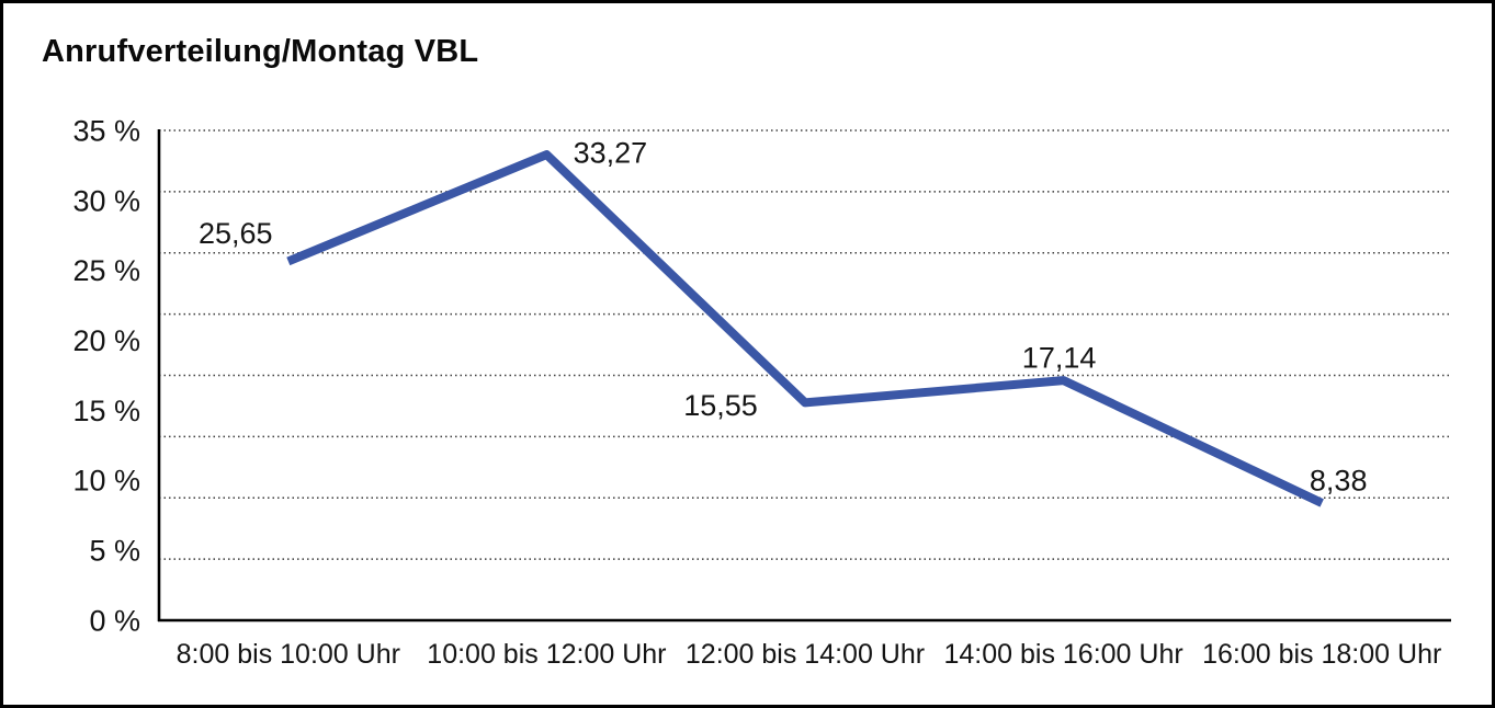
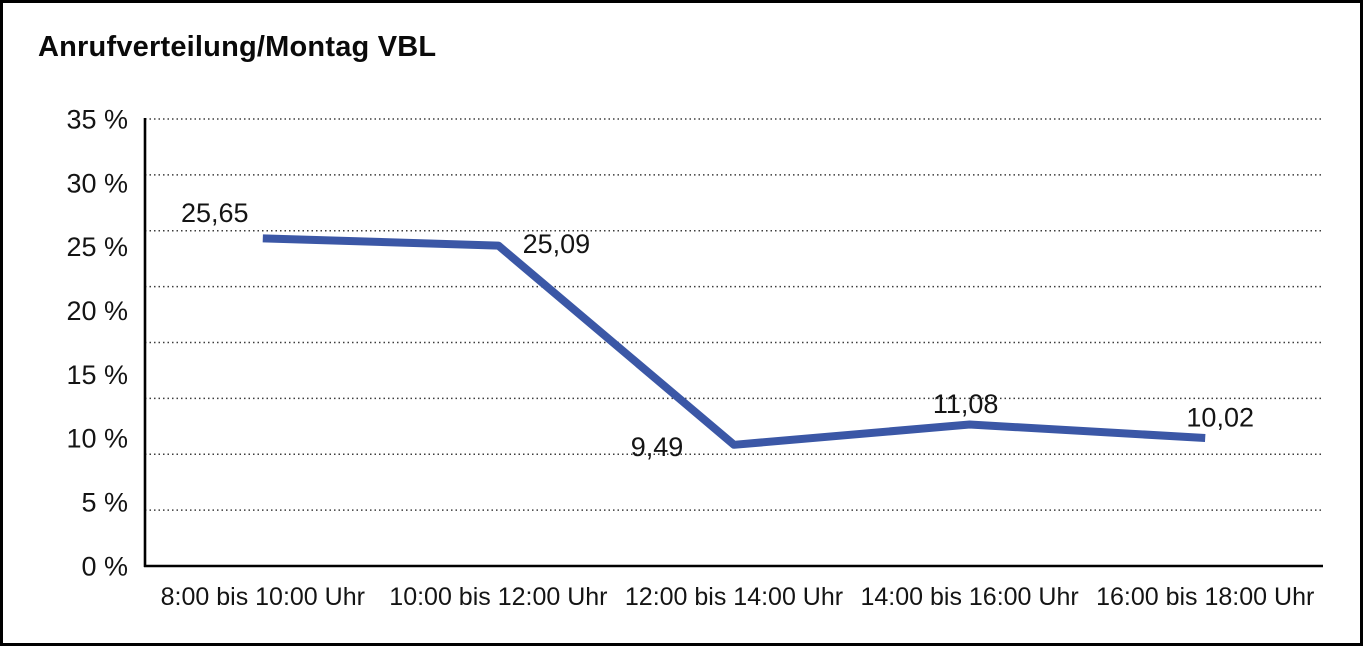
10:00 bis 12:00 Uhr: 33,27 -> 25,09
12:00 bis 14:00 Uhr: 15,55 -> 9,49
14:00 bis 16:00 Uhr: 17,14 -> 11,08
16:00 bis 18:00 Uhr: 8,38 -> 10,02
